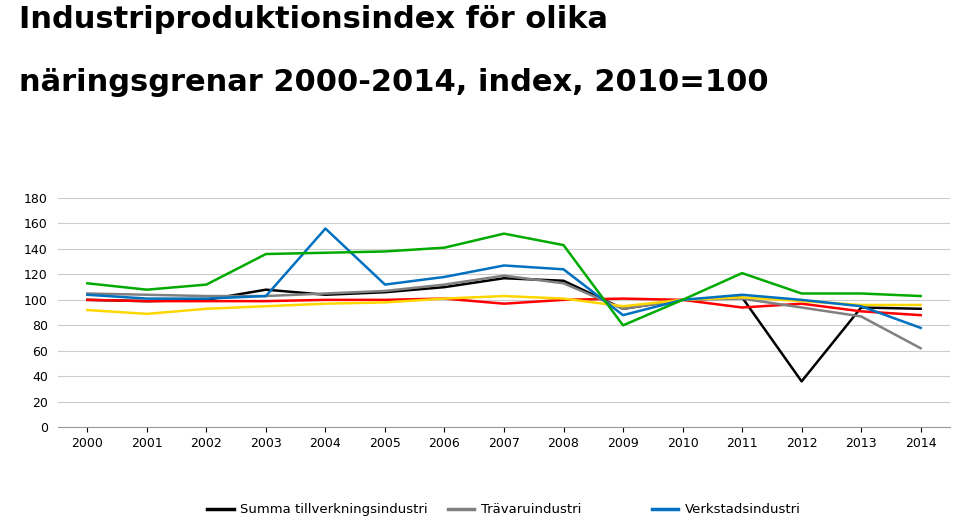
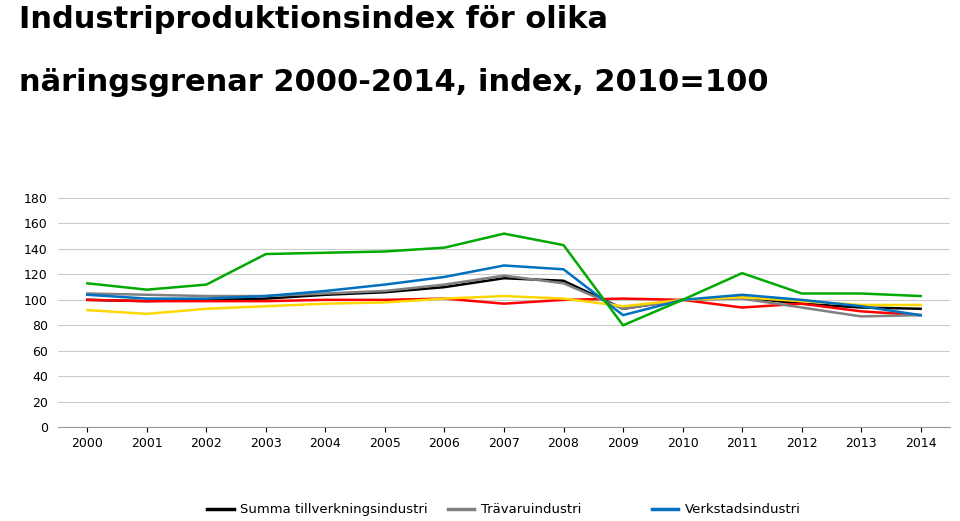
Summa tillverkningsindustri/2003: 108 -> 101
Verkstadsindustri/2004: 156 -> 107
Summa tillverkningsindustri/2012: 36 -> 97
Trävaruindustri/2014: 62 -> 88
Verkstadsindustri/2014: 78 -> 88
